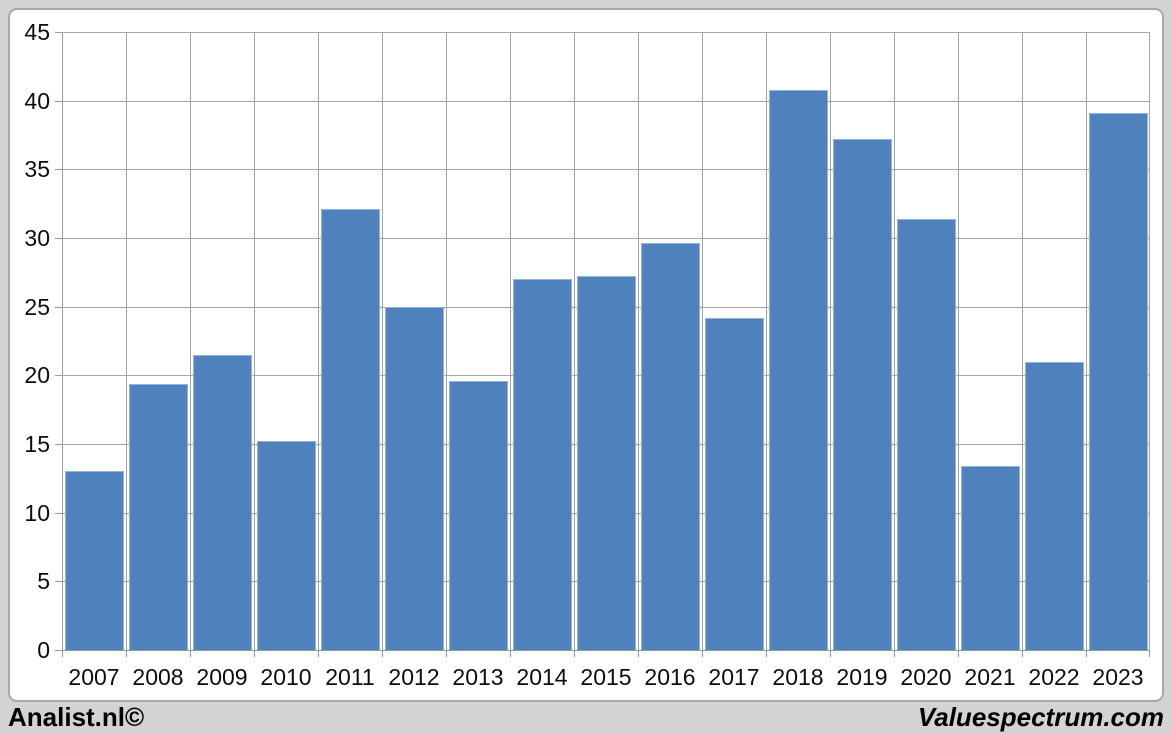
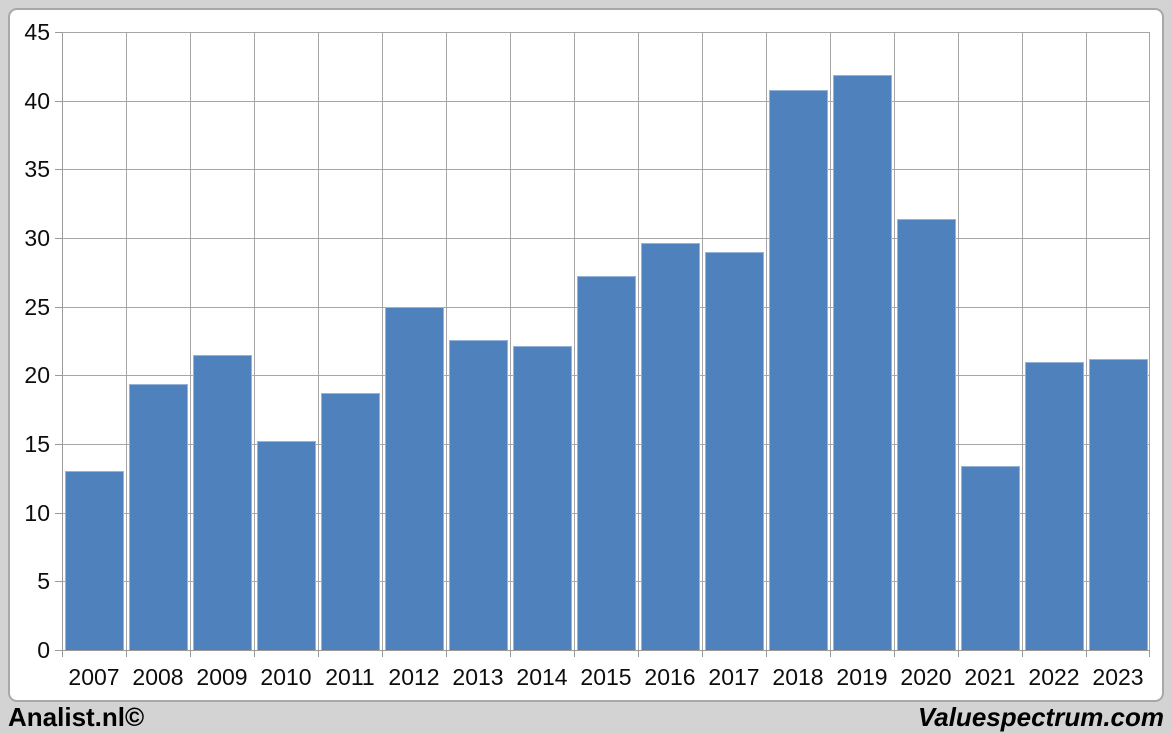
2011: 32.1 -> 18.7
2013: 19.6 -> 22.6
2014: 27.0 -> 22.1
2017: 24.2 -> 29.0
2019: 37.2 -> 41.9
2023: 39.1 -> 21.2
